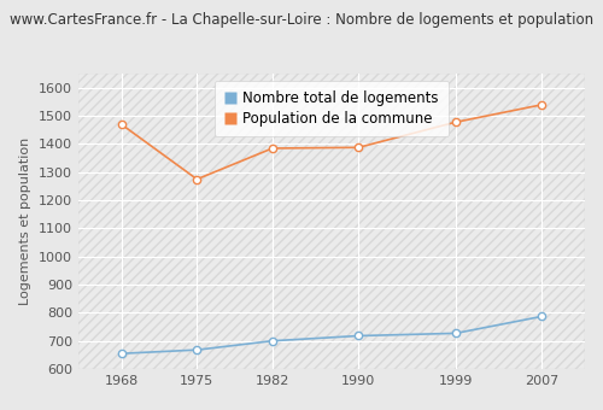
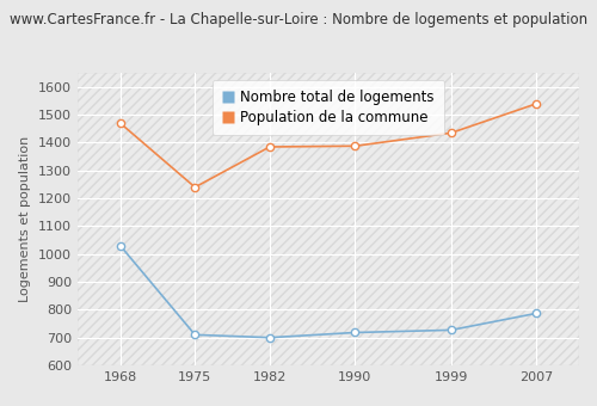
Nombre total de logements/1968: 655 -> 1030
Nombre total de logements/1975: 668 -> 710
Population de la commune/1975: 1275 -> 1240
Population de la commune/1999: 1478 -> 1435
